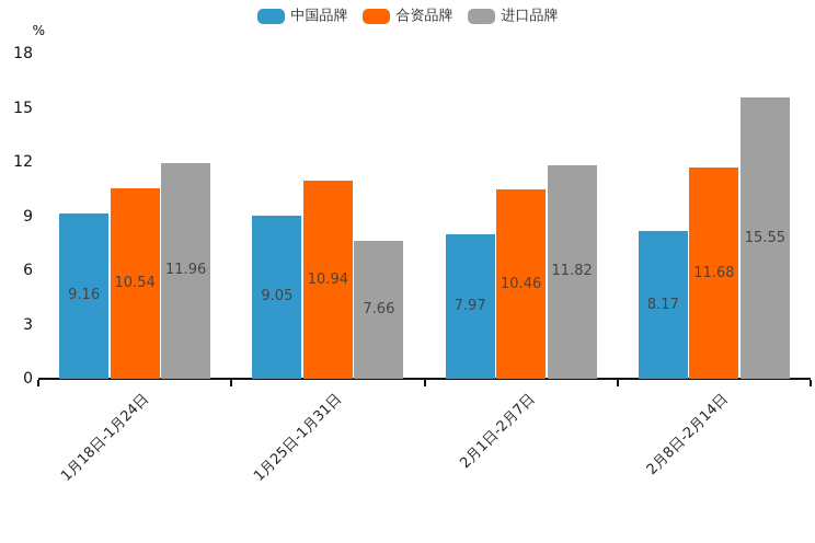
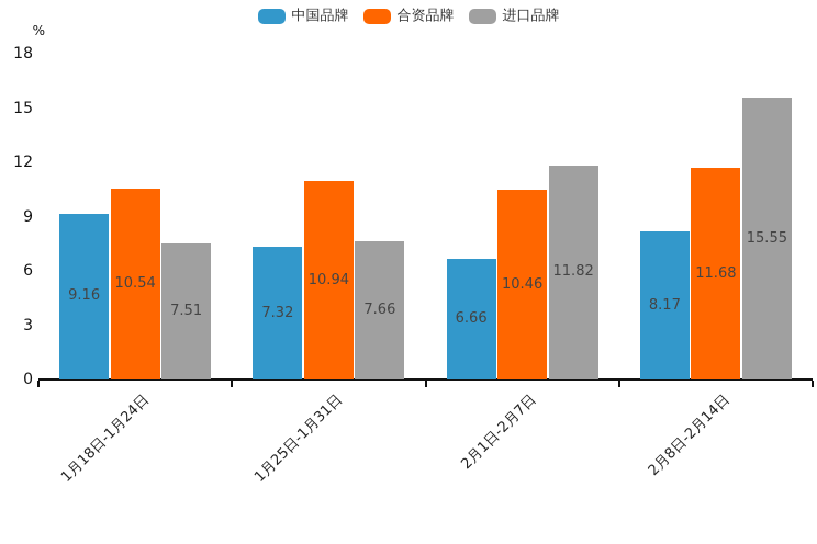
进口品牌/1月18日-1月24日: 11.96 -> 7.51
中国品牌/1月25日-1月31日: 9.05 -> 7.32
中国品牌/2月1日-2月7日: 7.97 -> 6.66
